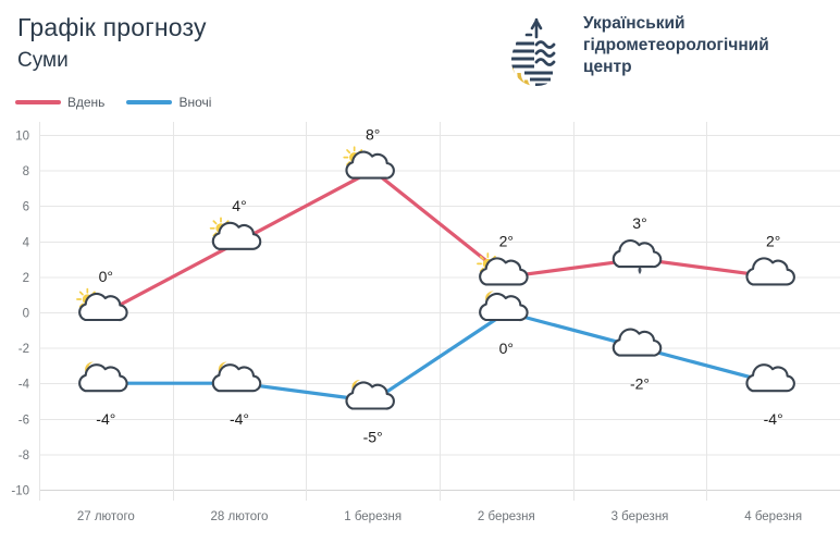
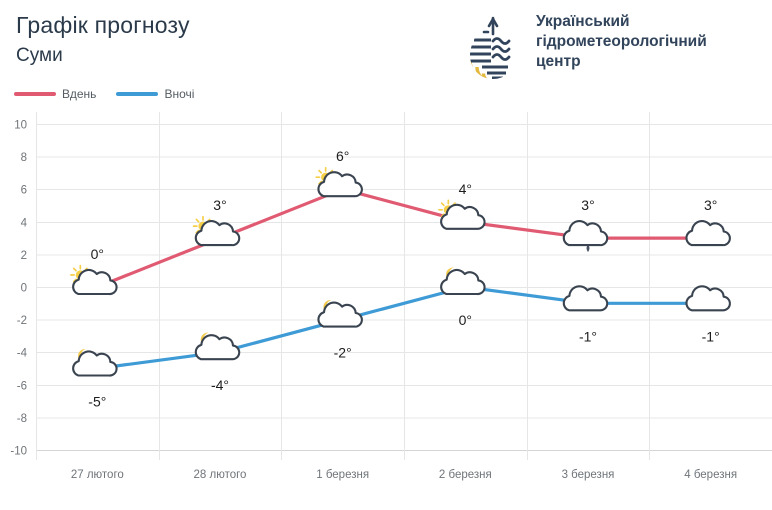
Вночі/27 лютого: -4° -> -5°
Вдень/28 лютого: 4° -> 3°
Вдень/1 березня: 8° -> 6°
Вночі/1 березня: -5° -> -2°
Вдень/2 березня: 2° -> 4°
Вночі/3 березня: -2° -> -1°
Вдень/4 березня: 2° -> 3°
Вночі/4 березня: -4° -> -1°
